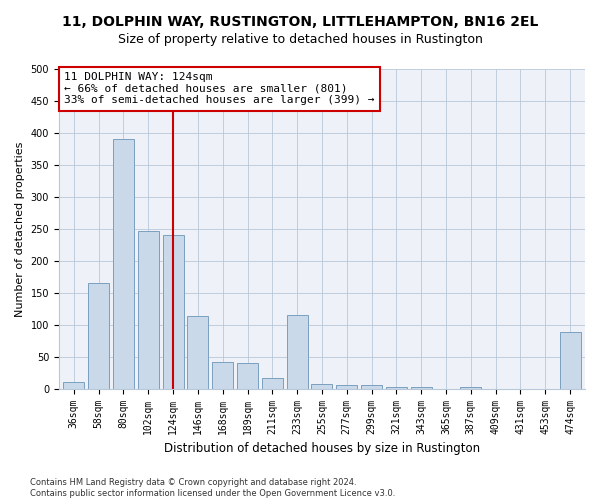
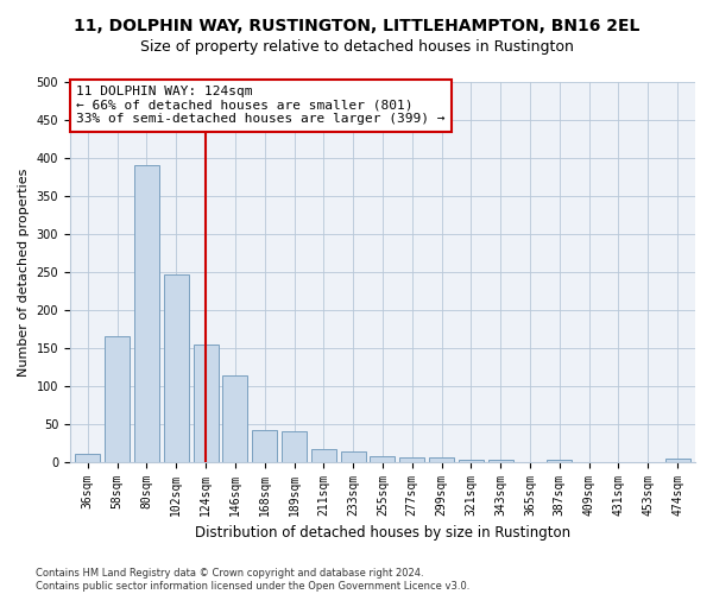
124sqm: 240 -> 155
233sqm: 116 -> 14
474sqm: 88 -> 4
